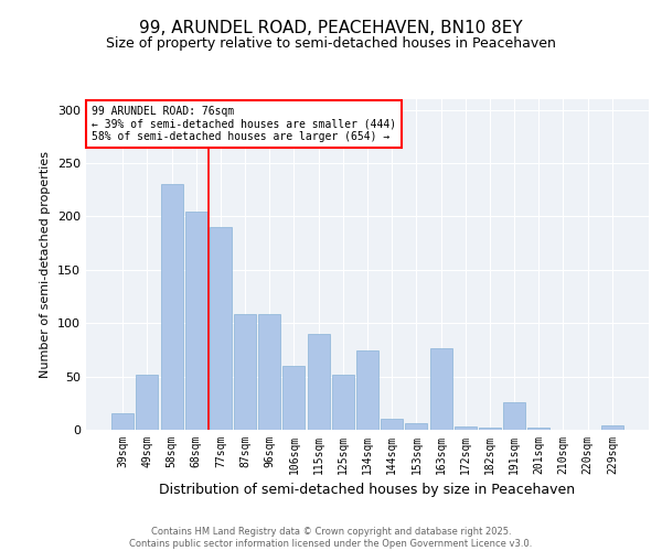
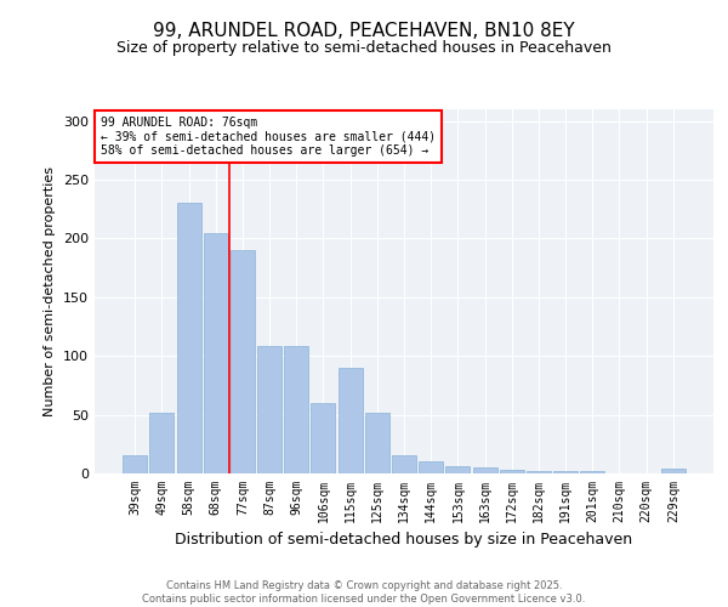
134sqm: 74 -> 15
163sqm: 76 -> 5
191sqm: 26 -> 2
